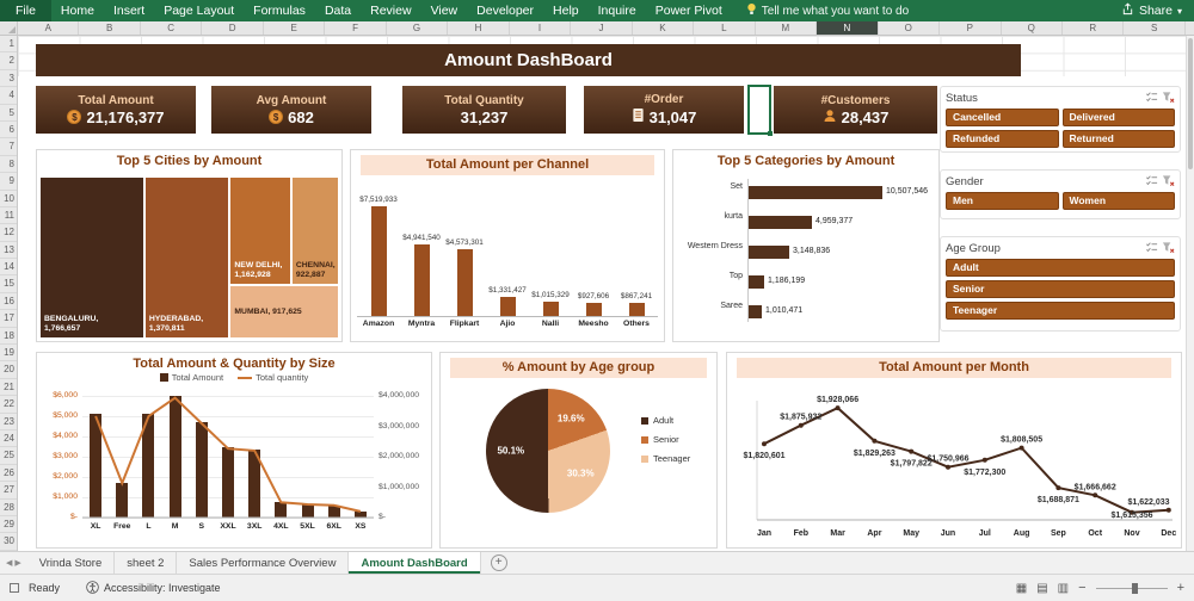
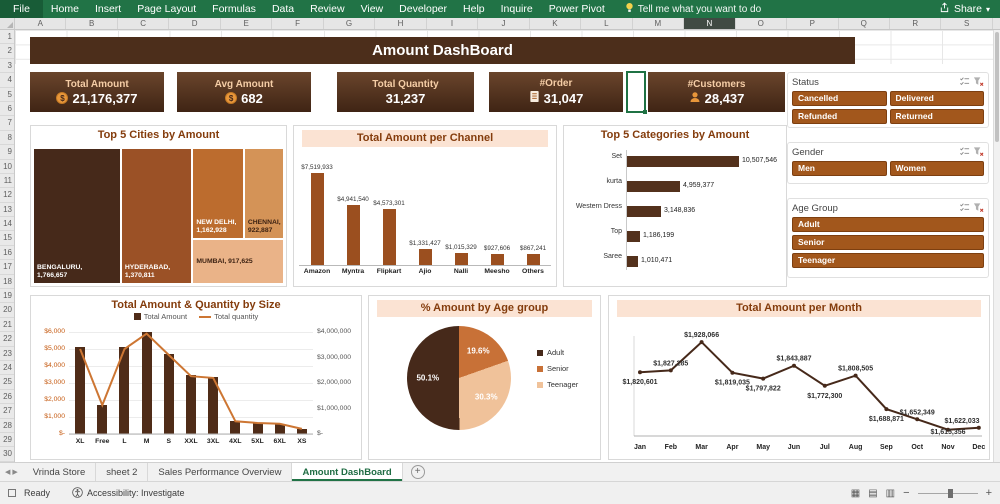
Total Amount per Month/Feb: $1,875,932 -> $1,827,285
Total Amount per Month/Apr: $1,829,263 -> $1,819,035
Total Amount per Month/Jun: $1,750,966 -> $1,843,887
Total Amount per Month/Oct: $1,666,662 -> $1,652,349
